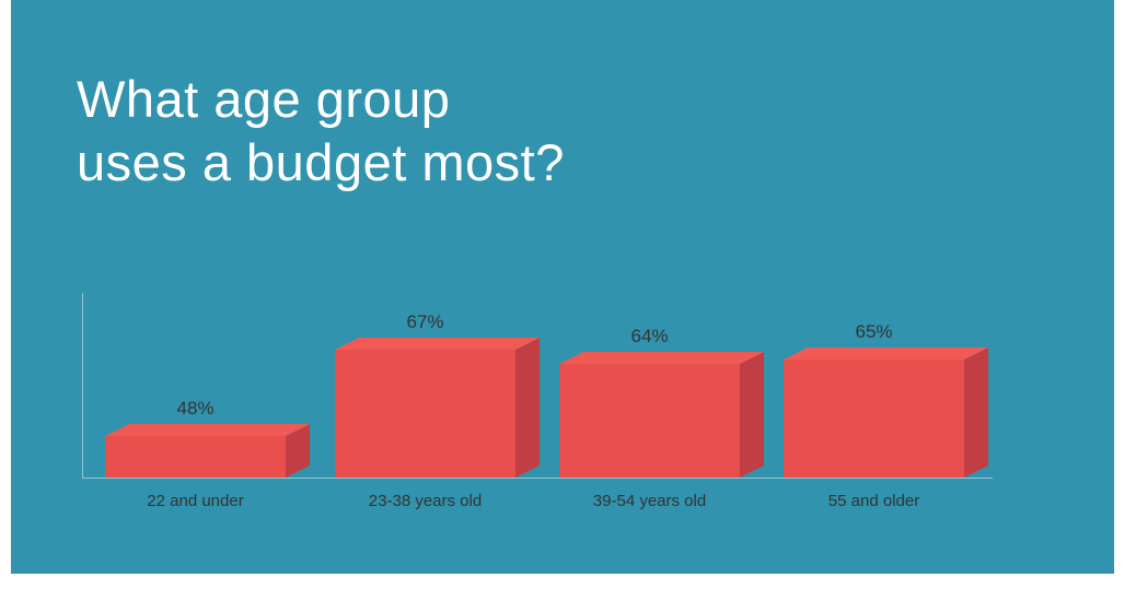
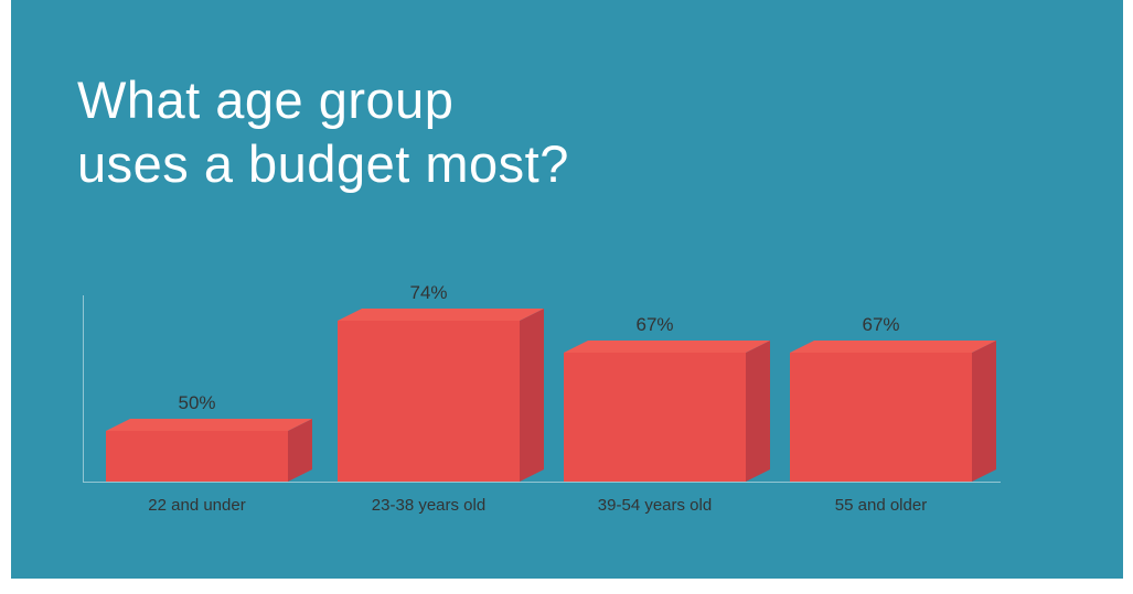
22 and under: 48% -> 50%
23-38 years old: 67% -> 74%
39-54 years old: 64% -> 67%
55 and older: 65% -> 67%
